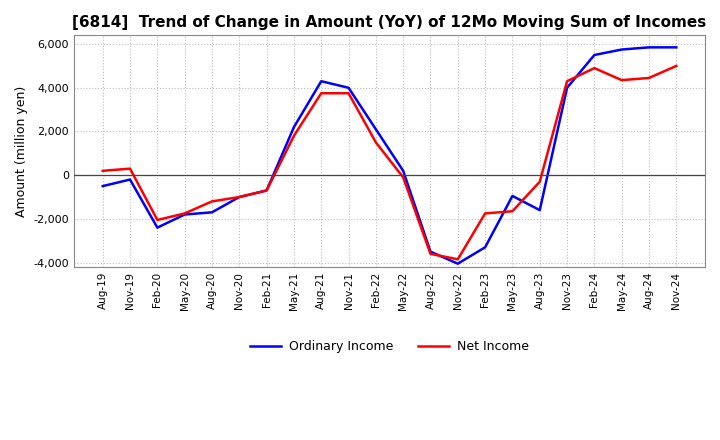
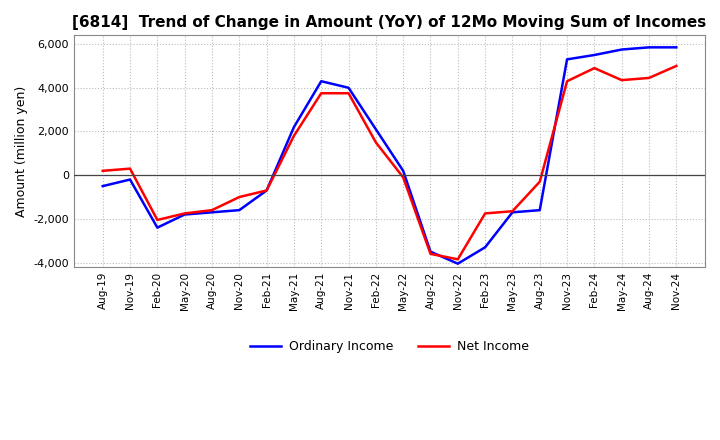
Net Income/Aug-20: -1,200 -> -1,600
Ordinary Income/Nov-20: -1,000 -> -1,600
Ordinary Income/May-23: -950 -> -1,700
Ordinary Income/Nov-23: 4,000 -> 5,300
